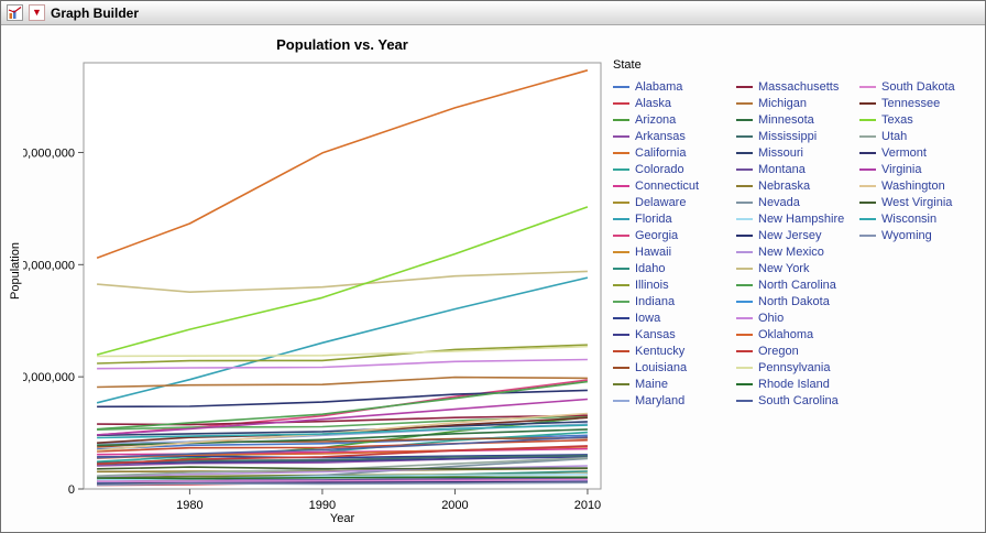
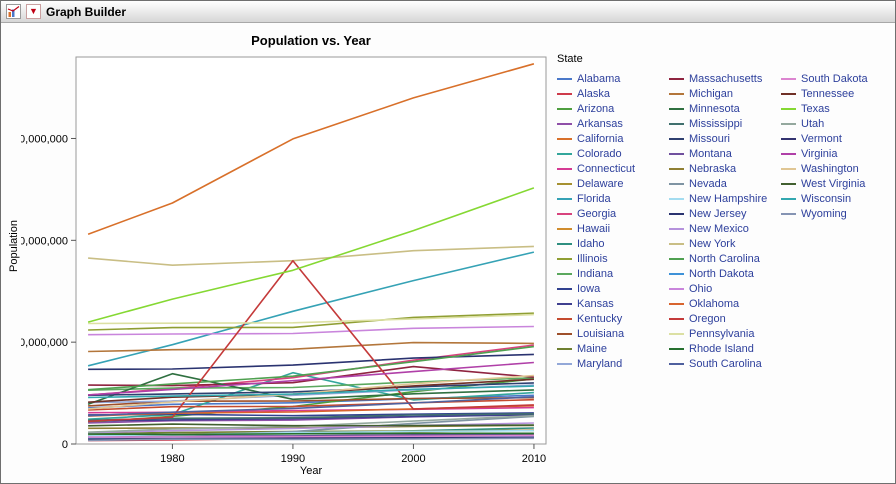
Minnesota/1980: 4100000 -> 6900000
Colorado/1990: 3300000 -> 7000000
Oregon/1990: 2900000 -> 18000000
Massachusetts/2000: 6400000 -> 7600000
